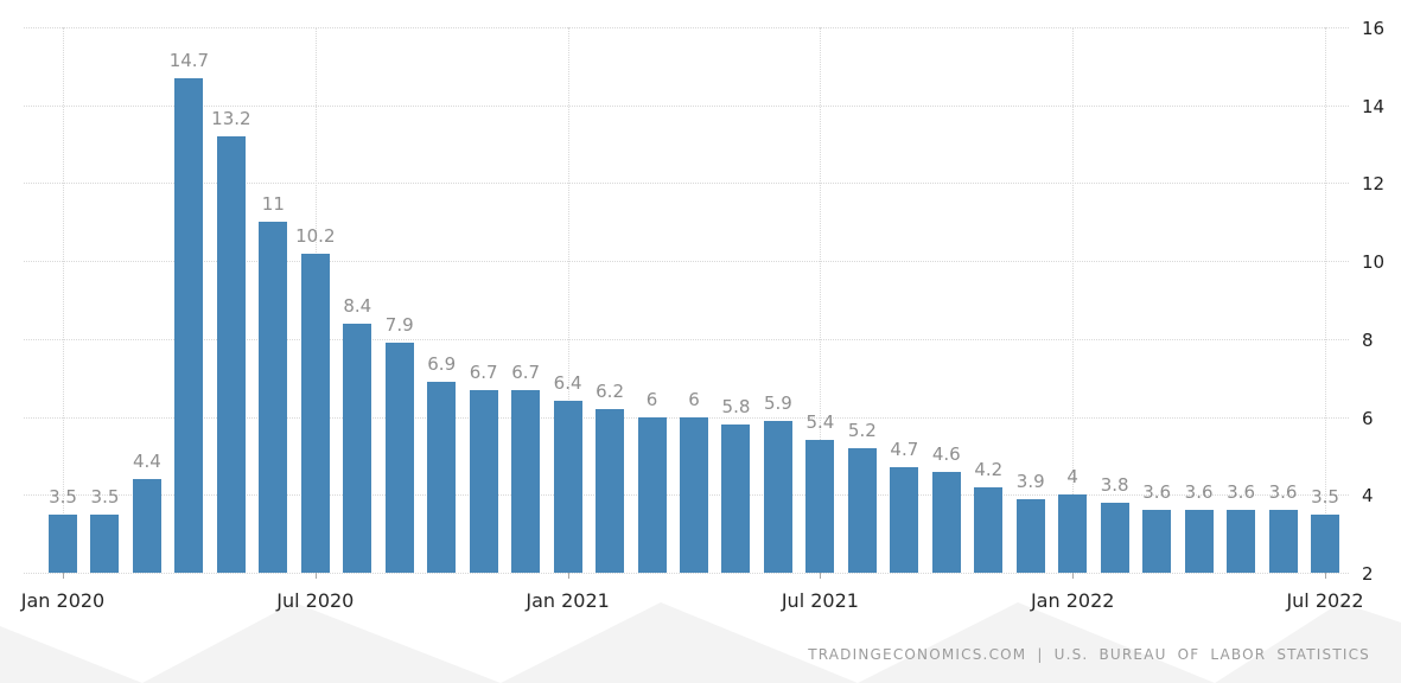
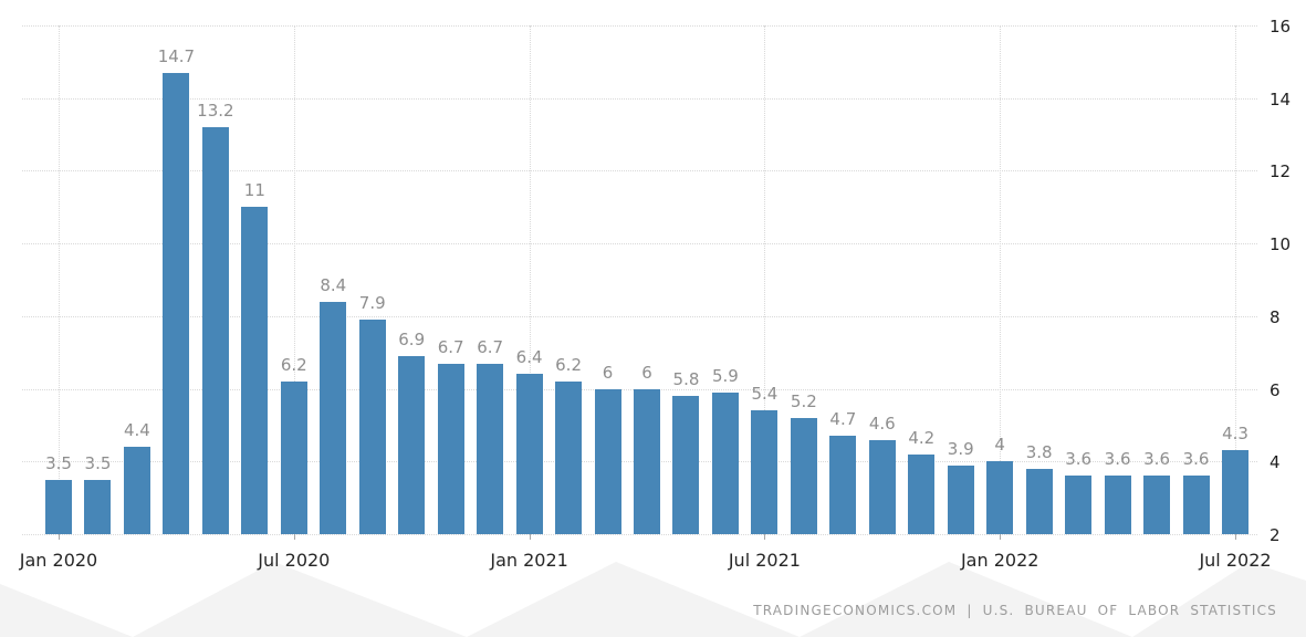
Jul 2020: 10.2 -> 6.2
Jul 2022: 3.5 -> 4.3
